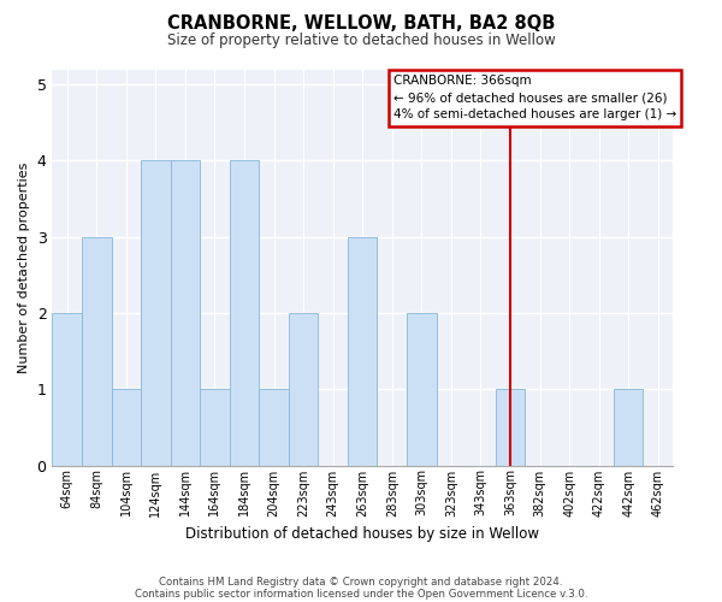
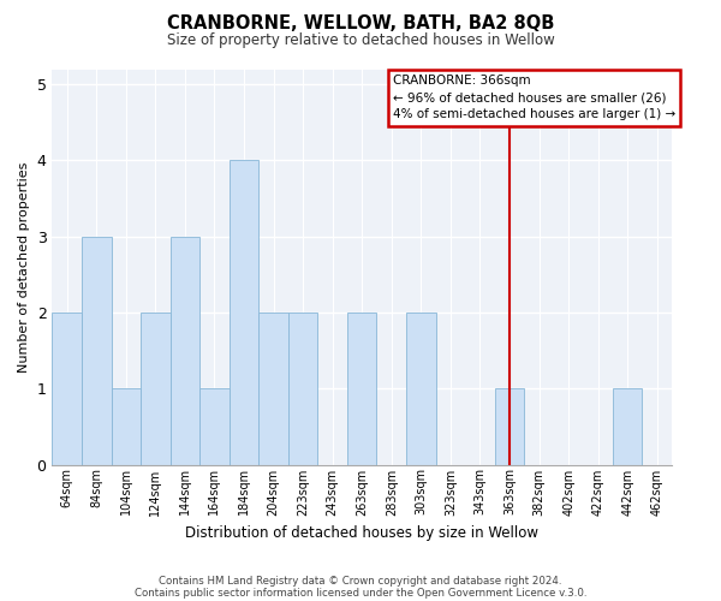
124sqm: 4 -> 2
144sqm: 4 -> 3
204sqm: 1 -> 2
263sqm: 3 -> 2
